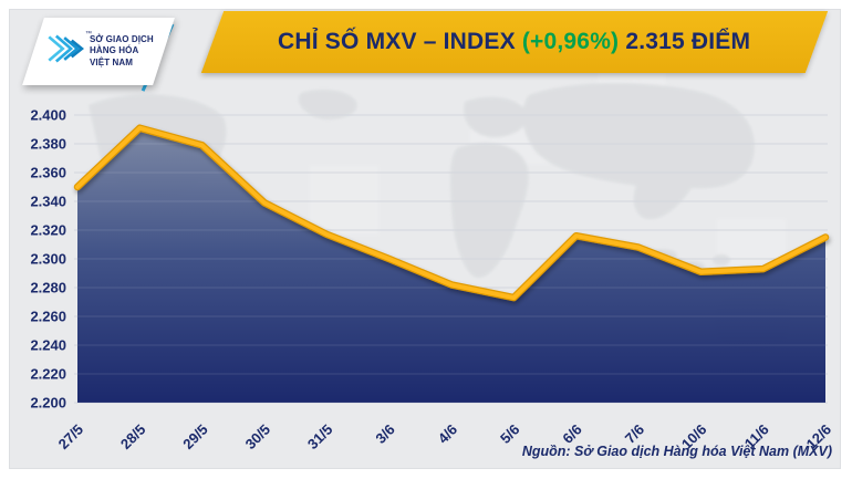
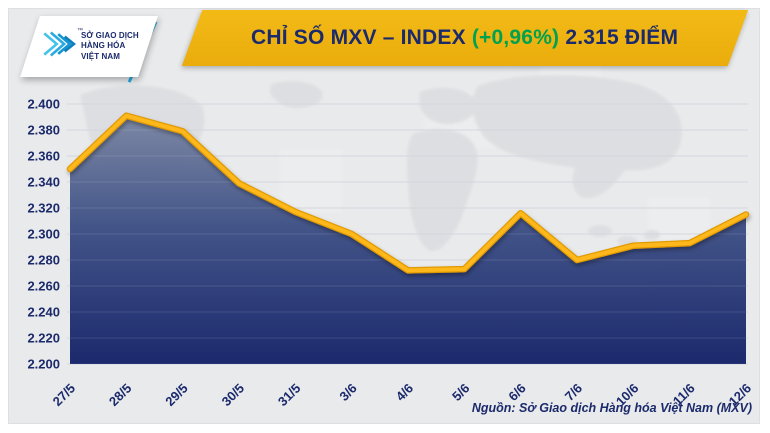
4/6: 2.282 -> 2.272
7/6: 2.308 -> 2.280
